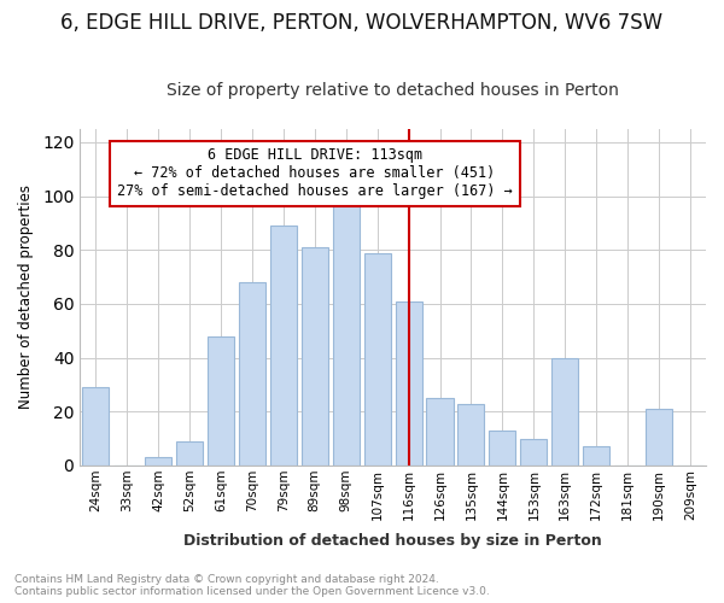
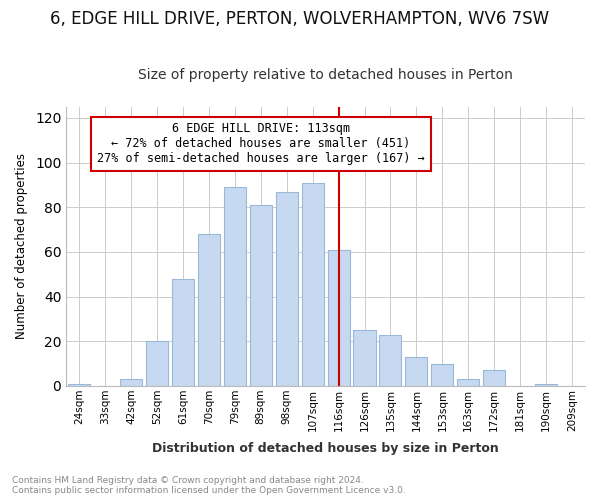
24sqm: 29 -> 1
52sqm: 9 -> 20
98sqm: 97 -> 87
107sqm: 79 -> 91
163sqm: 40 -> 3
190sqm: 21 -> 1
